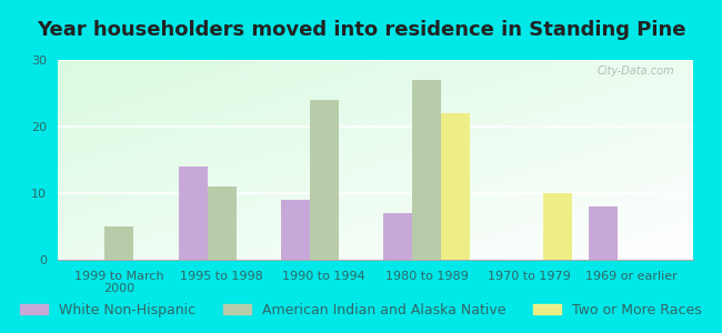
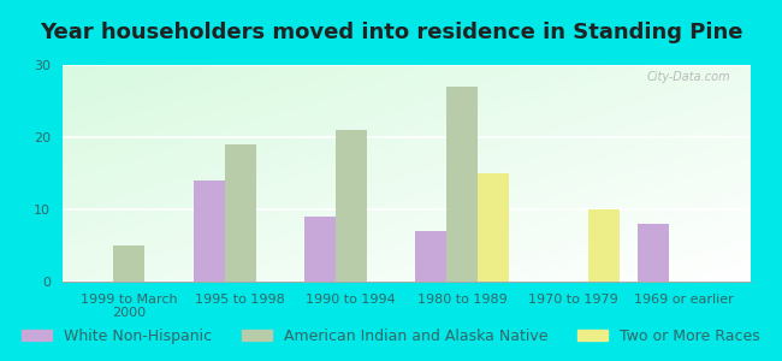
American Indian and Alaska Native/1995 to 1998: 11 -> 19
American Indian and Alaska Native/1990 to 1994: 24 -> 21
Two or More Races/1980 to 1989: 22 -> 15
